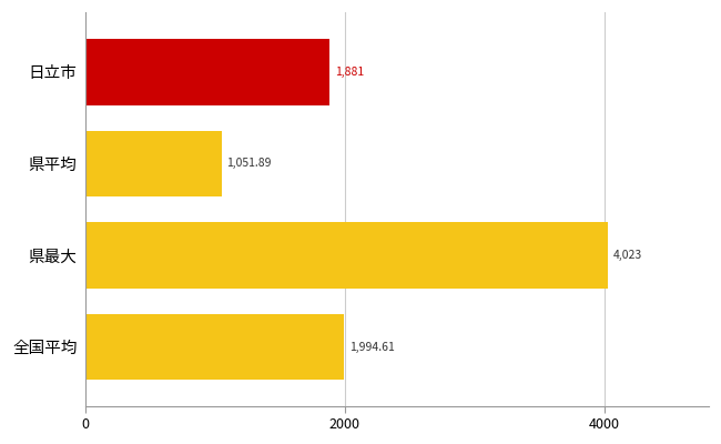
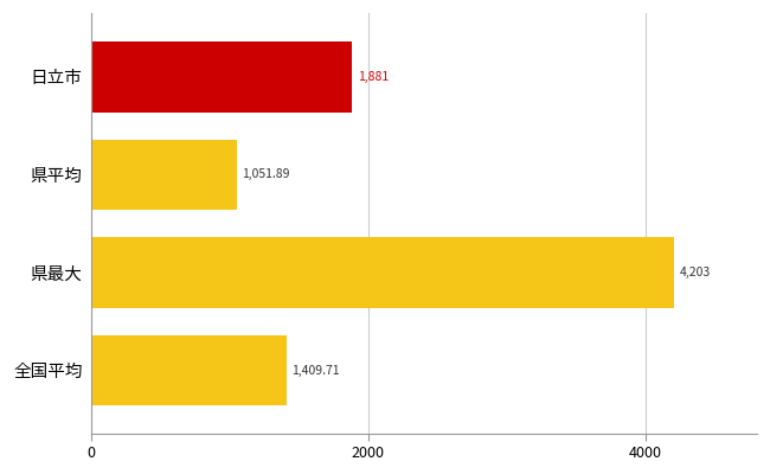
県最大: 4,023 -> 4,203
全国平均: 1,994.61 -> 1,409.71
